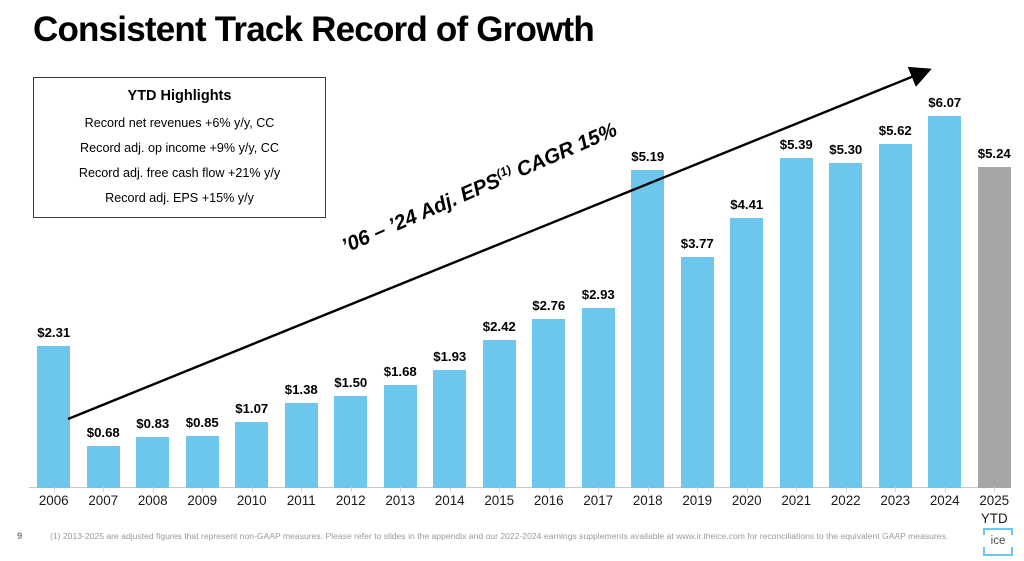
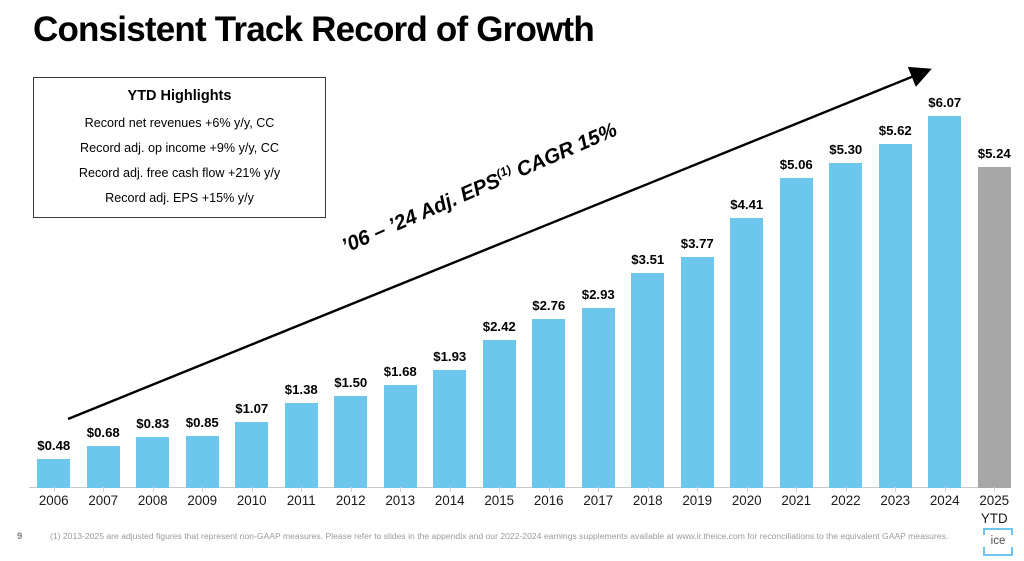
2006: $2.31 -> $0.48
2018: $5.19 -> $3.51
2021: $5.39 -> $5.06
